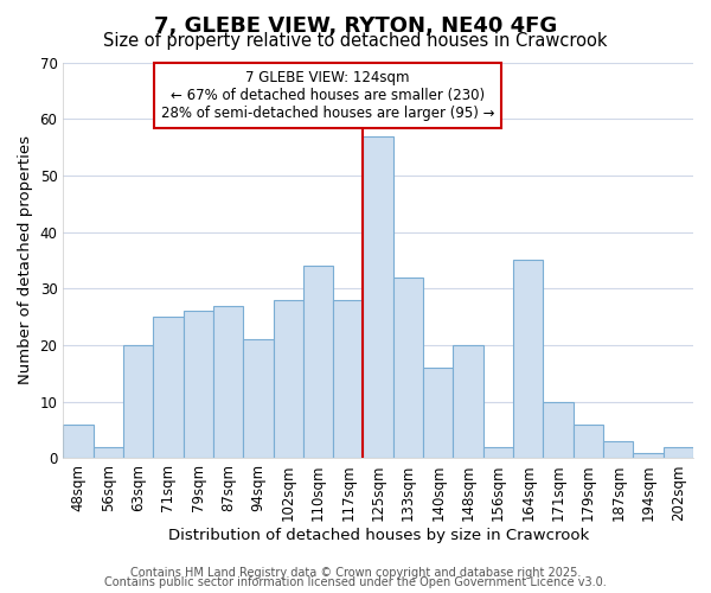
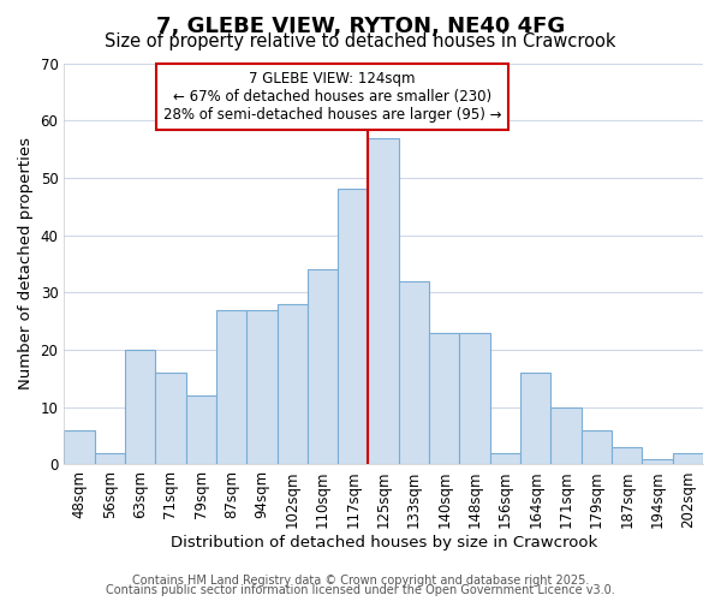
71sqm: 25 -> 16
79sqm: 26 -> 12
94sqm: 21 -> 27
117sqm: 28 -> 48
140sqm: 16 -> 23
148sqm: 20 -> 23
164sqm: 35 -> 16
